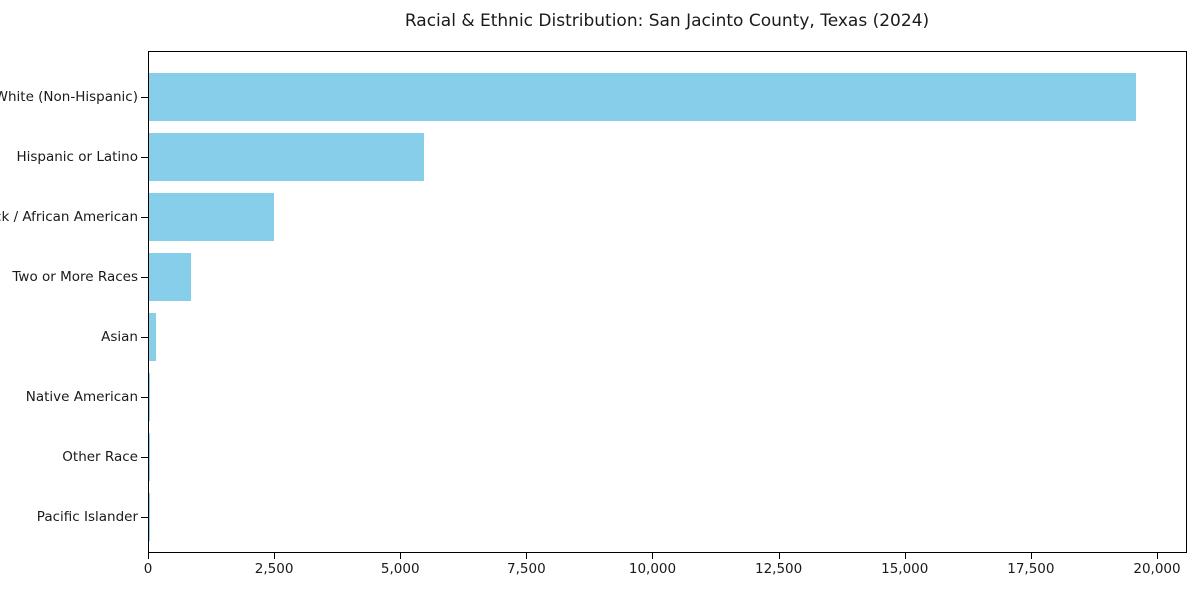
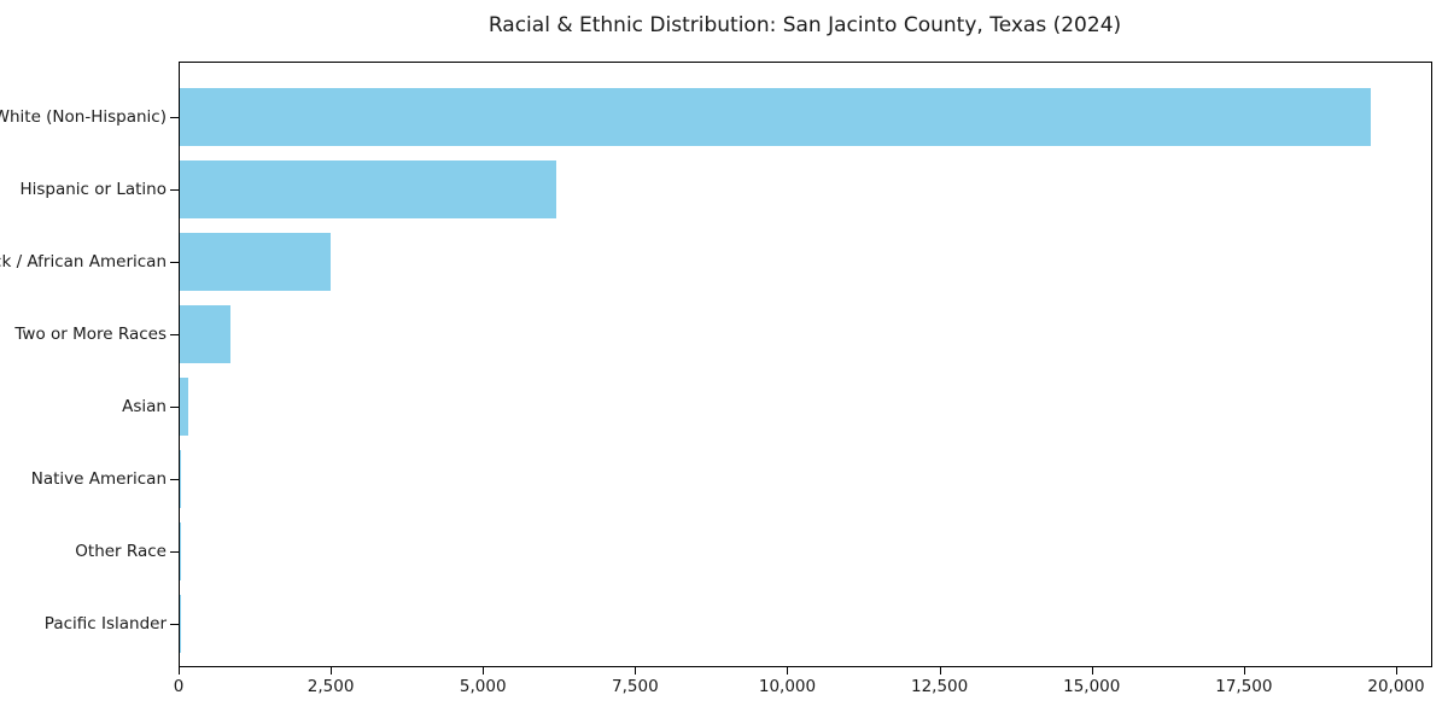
Hispanic or Latino: 5400 -> 6200
